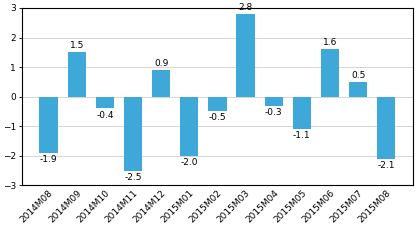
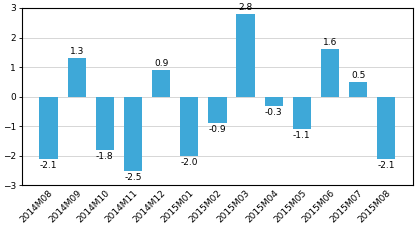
2014M08: -1.9 -> -2.1
2014M09: 1.5 -> 1.3
2014M10: -0.4 -> -1.8
2015M02: -0.5 -> -0.9
